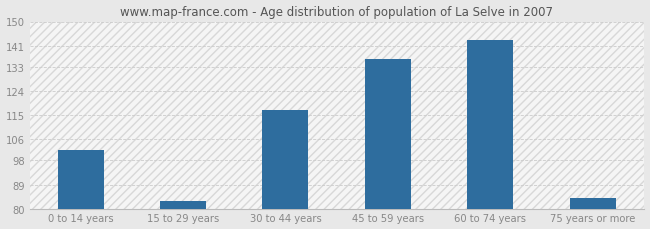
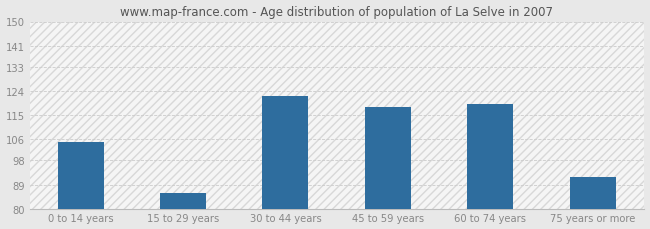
0 to 14 years: 102 -> 105
15 to 29 years: 83 -> 86
30 to 44 years: 117 -> 122
45 to 59 years: 136 -> 118
60 to 74 years: 143 -> 119
75 years or more: 84 -> 92
